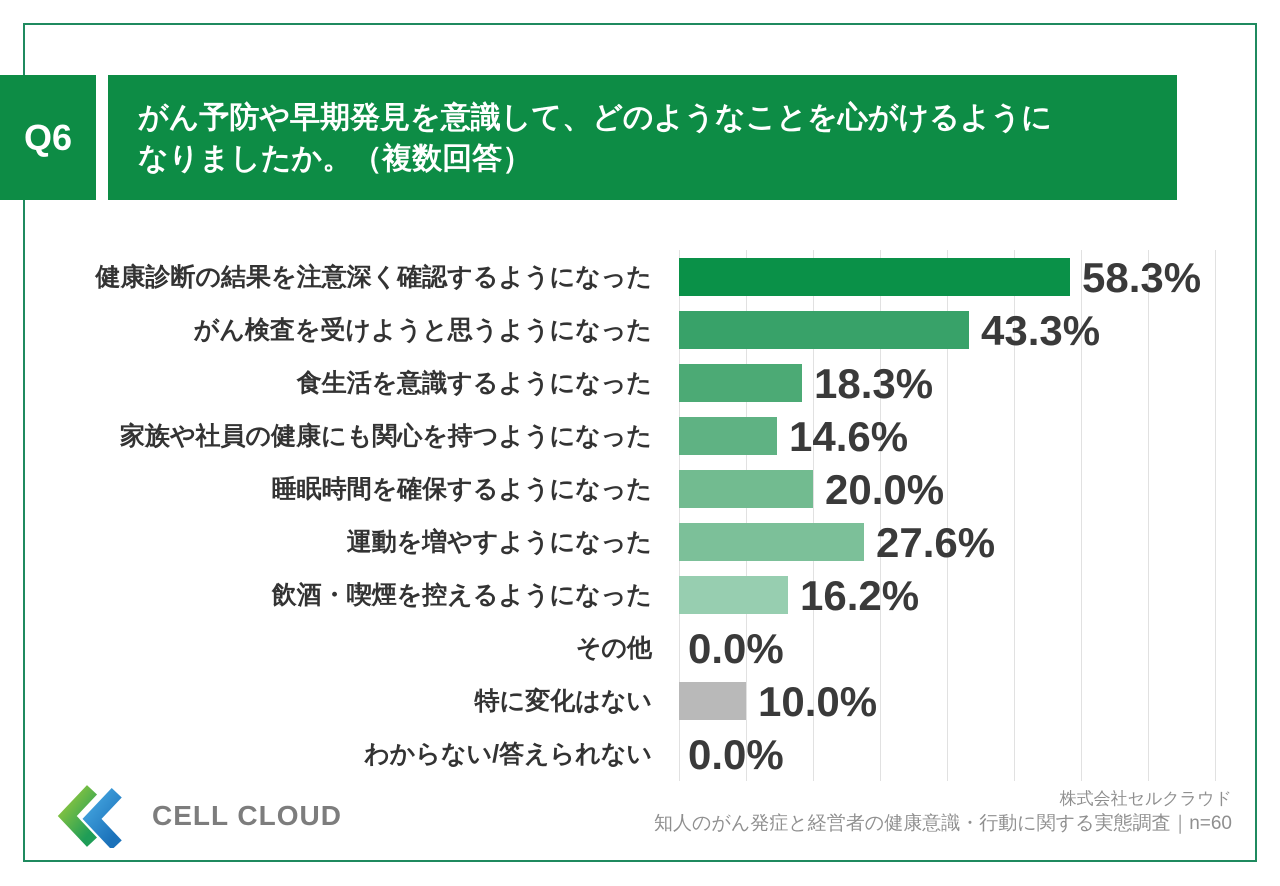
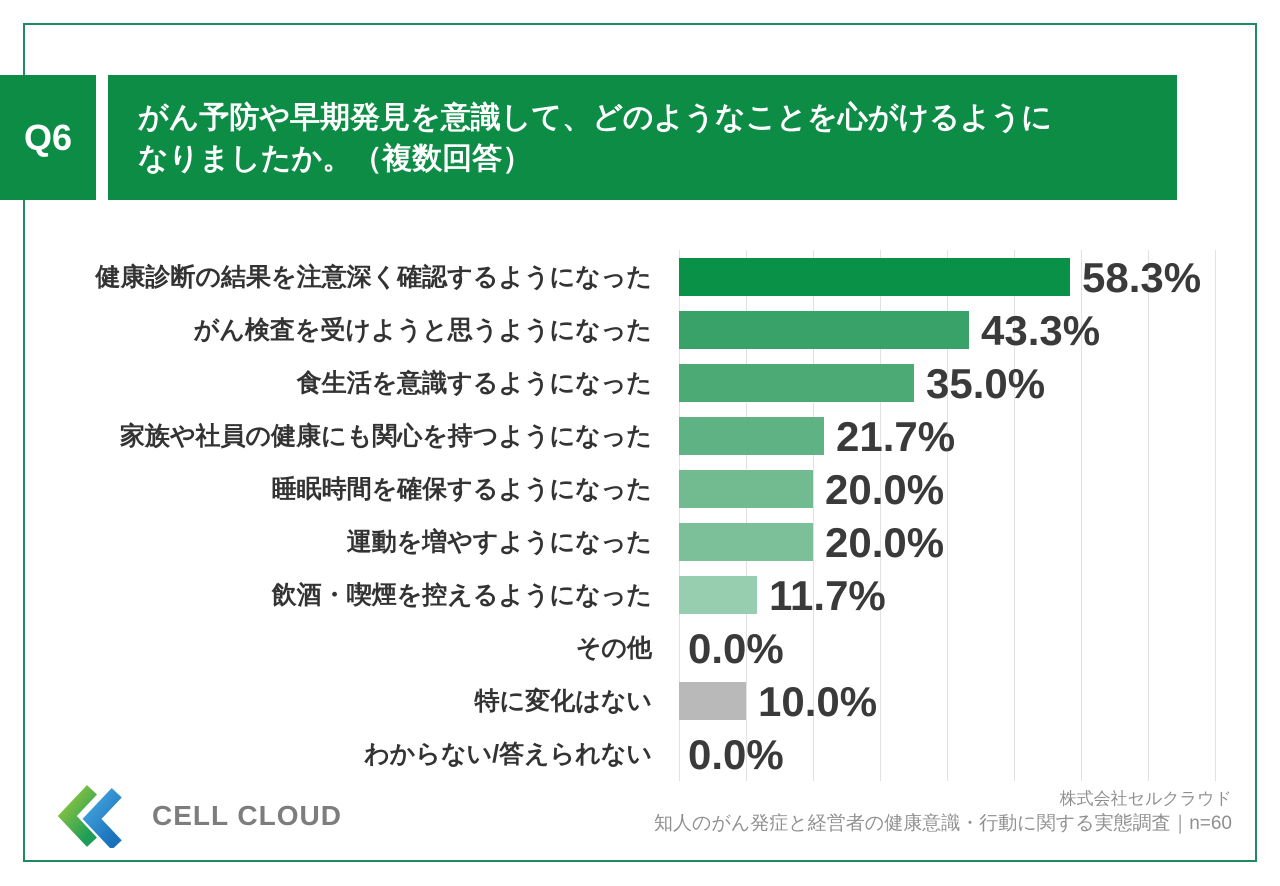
食生活を意識するようになった: 18.3% -> 35.0%
家族や社員の健康にも関心を持つようになった: 14.6% -> 21.7%
運動を増やすようになった: 27.6% -> 20.0%
飲酒・喫煙を控えるようになった: 16.2% -> 11.7%
